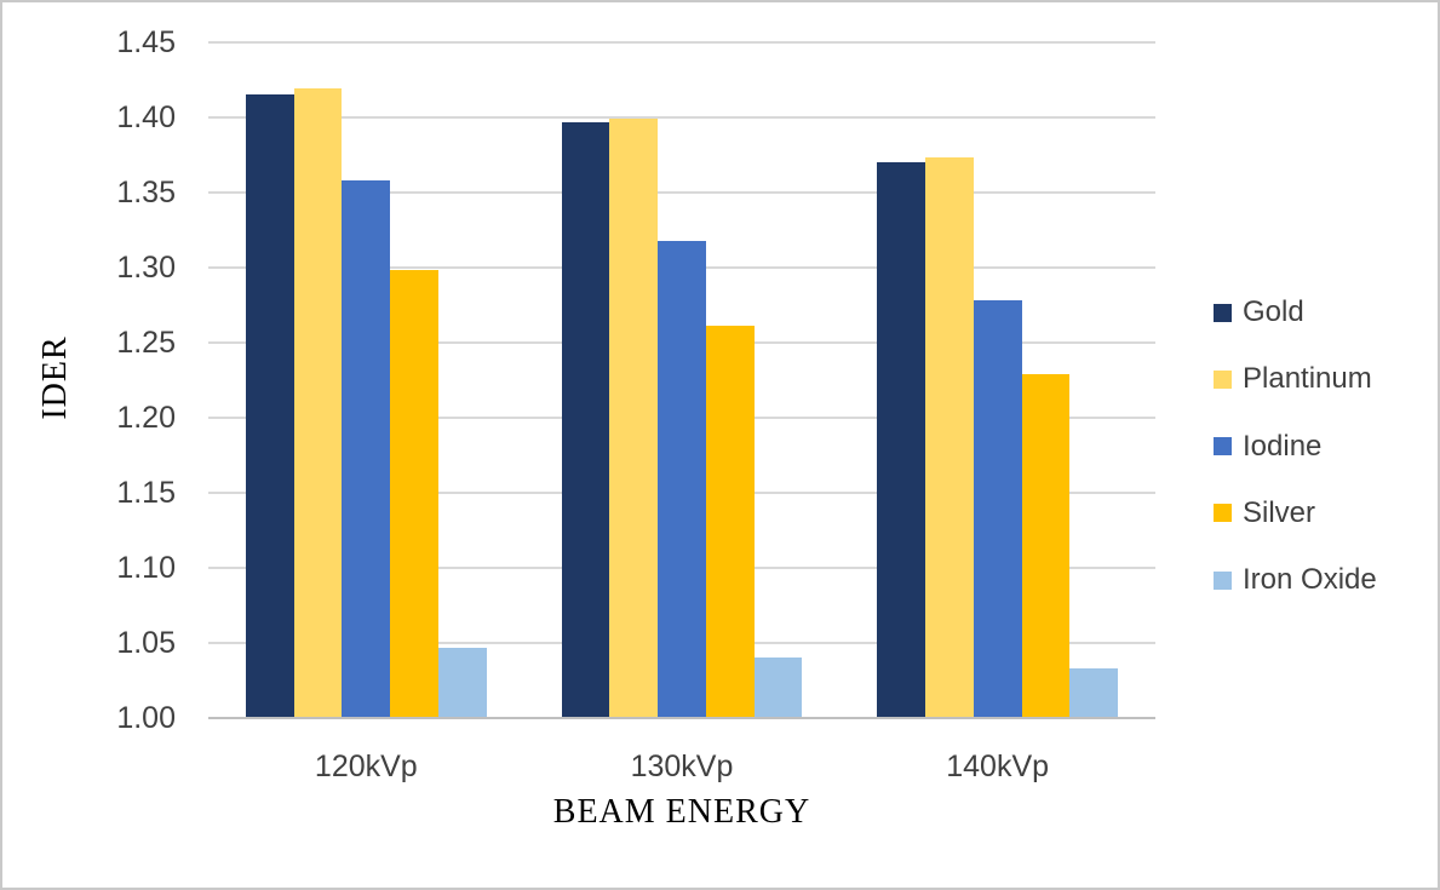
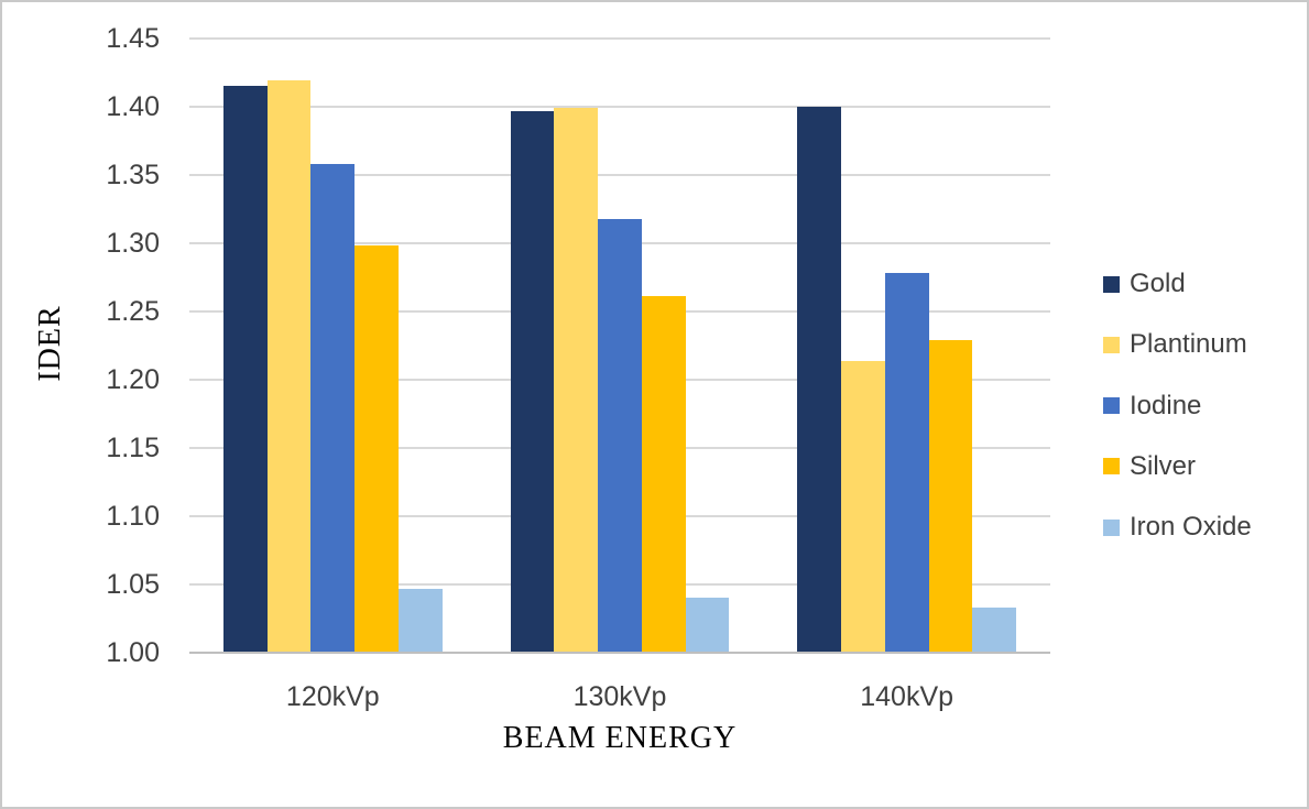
Gold/140kVp: 1.370 -> 1.400
Plantinum/140kVp: 1.373 -> 1.214
